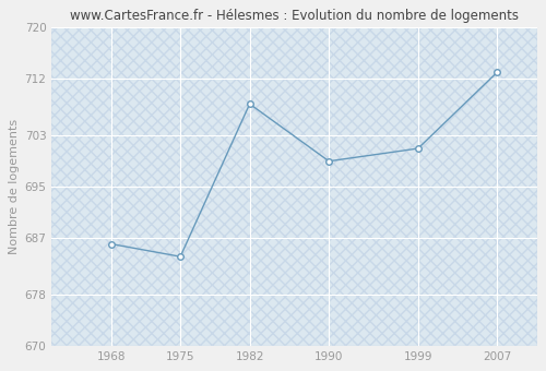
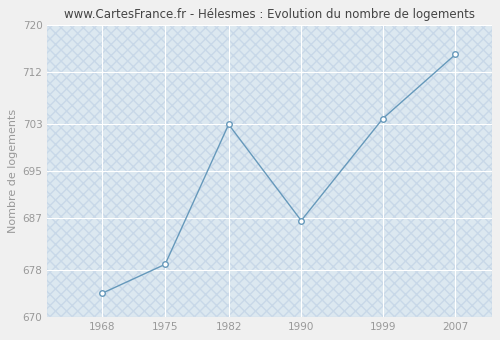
1968: 686.0 -> 674.0
1975: 684.0 -> 679.0
1982: 708.0 -> 703.0
1990: 699.0 -> 686.5
1999: 701.0 -> 704.0
2007: 713.0 -> 715.0
